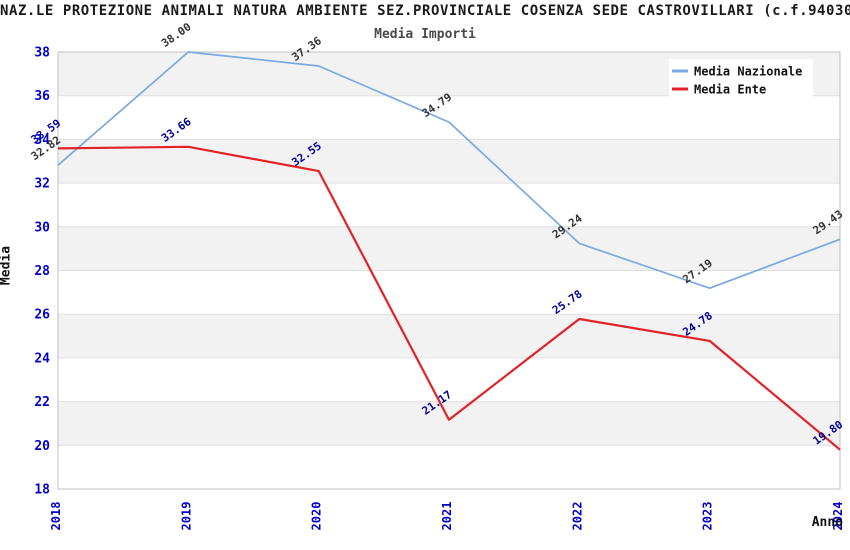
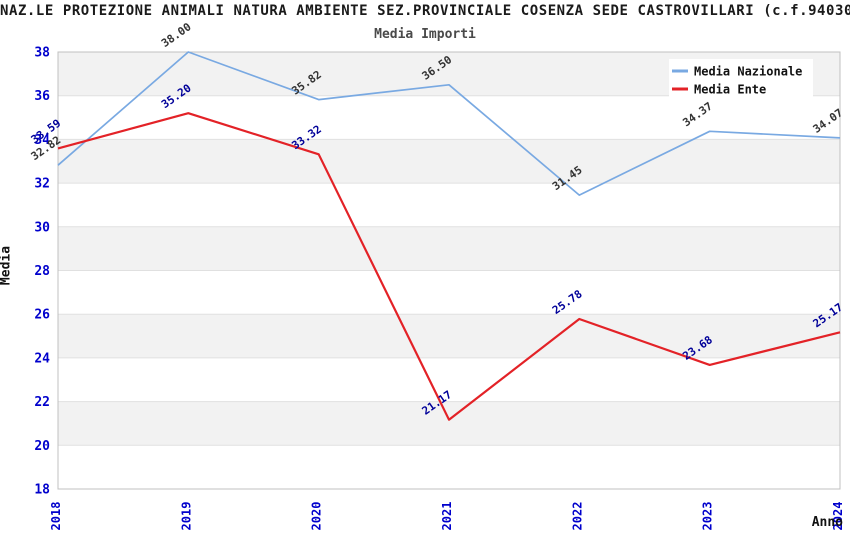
Media Ente/2019: 33.66 -> 35.20
Media Nazionale/2020: 37.36 -> 35.82
Media Ente/2020: 32.55 -> 33.32
Media Nazionale/2021: 34.79 -> 36.50
Media Nazionale/2022: 29.24 -> 31.45
Media Nazionale/2023: 27.19 -> 34.37
Media Ente/2023: 24.78 -> 23.68
Media Nazionale/2024: 29.43 -> 34.07
Media Ente/2024: 19.80 -> 25.17
